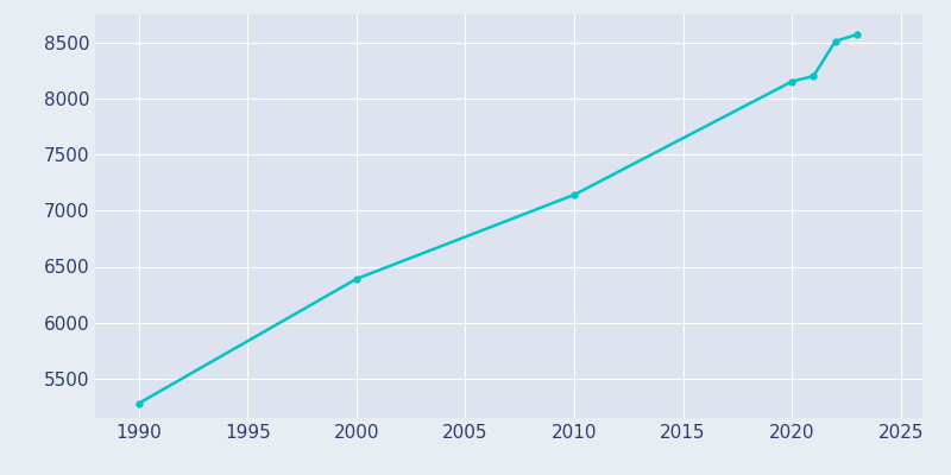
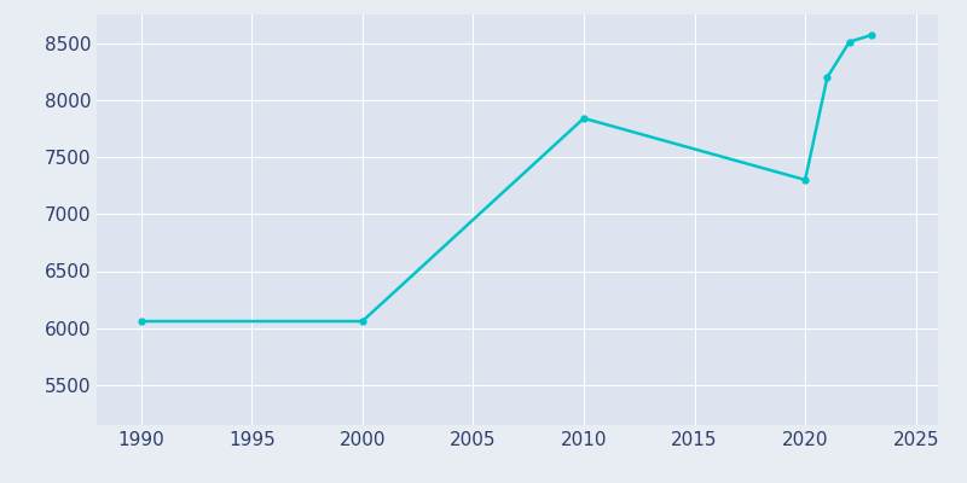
1990: 5280 -> 6060
2000: 6390 -> 6060
2010: 7140 -> 7840
2020: 8150 -> 7300
